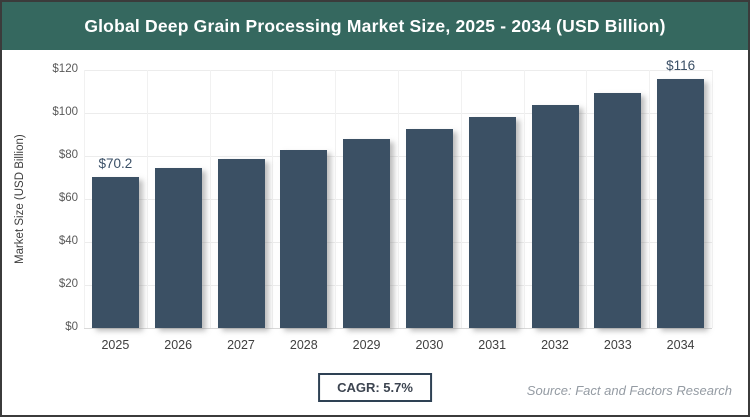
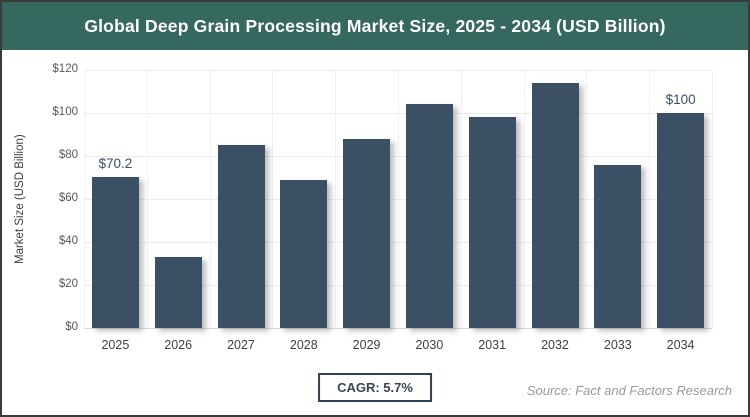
2026: $74 -> $33
2027: $78 -> $85
2028: $83 -> $69
2030: $93 -> $104
2032: $104 -> $114
2033: $109 -> $76
2034: $116 -> $100
